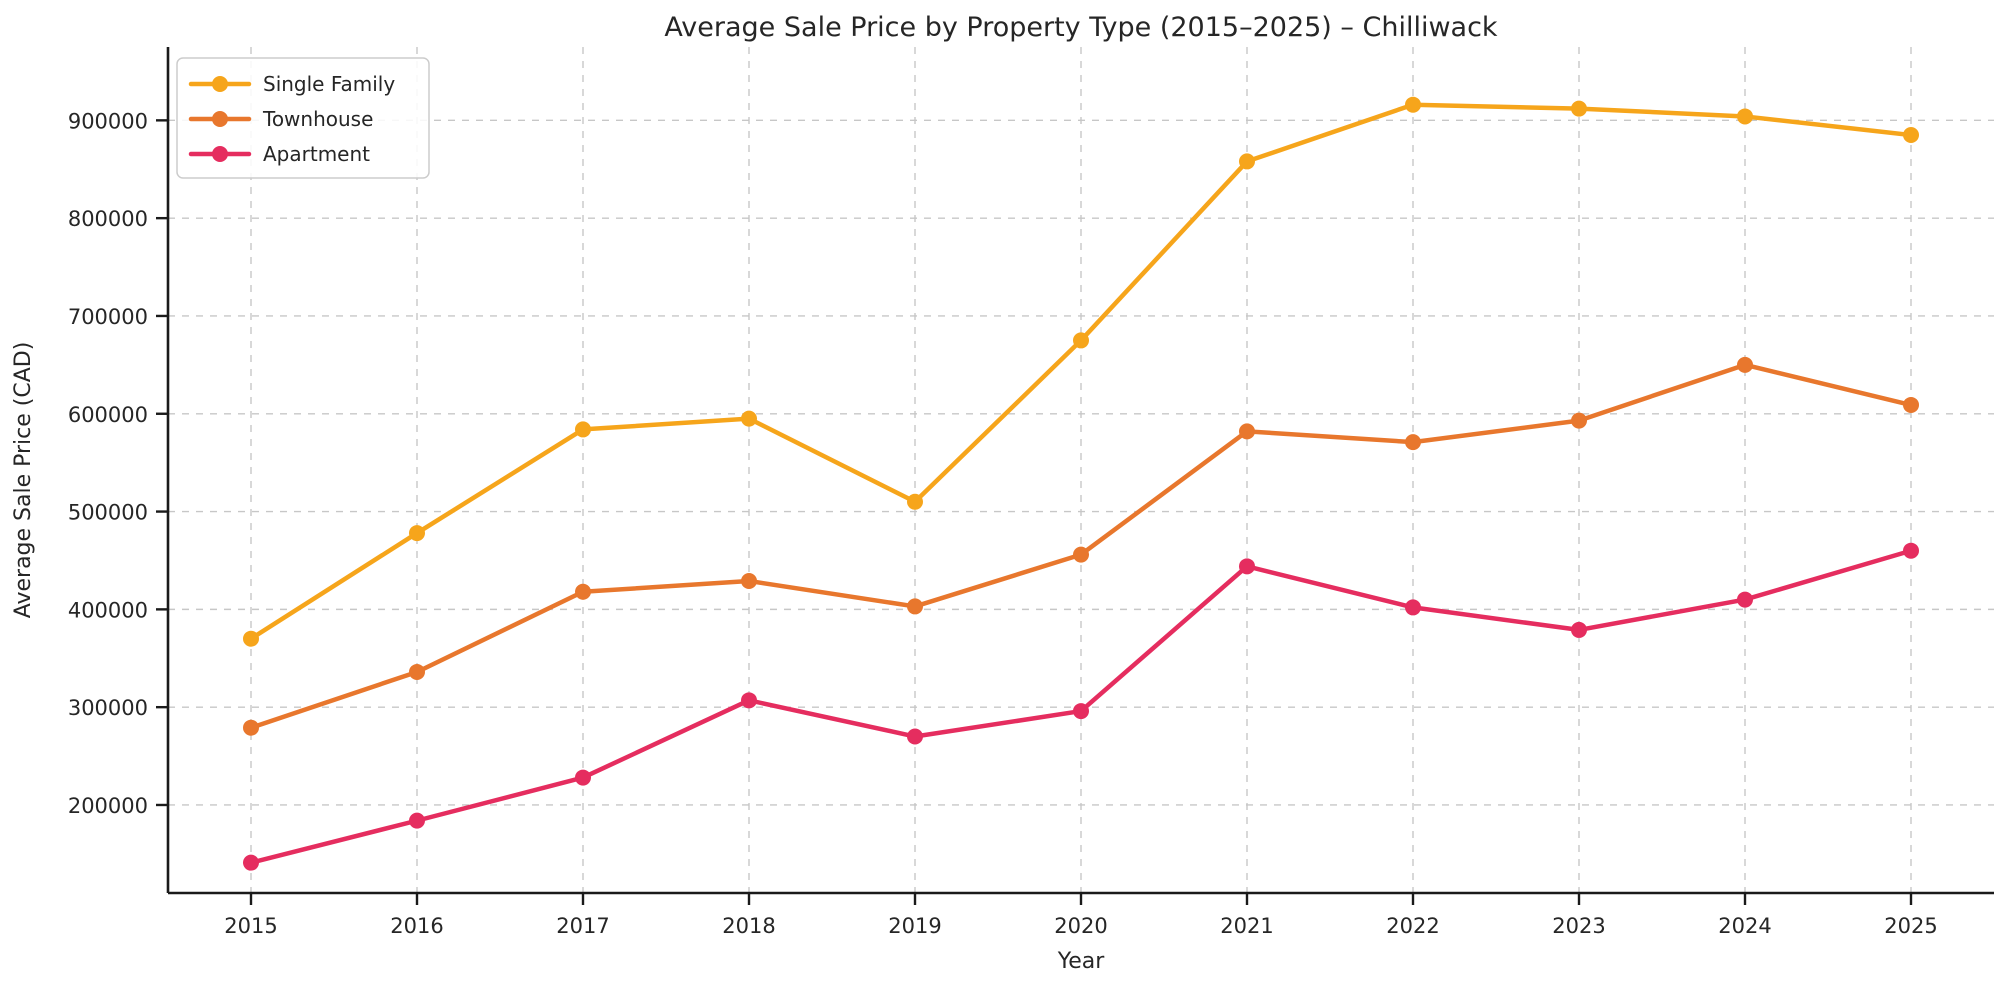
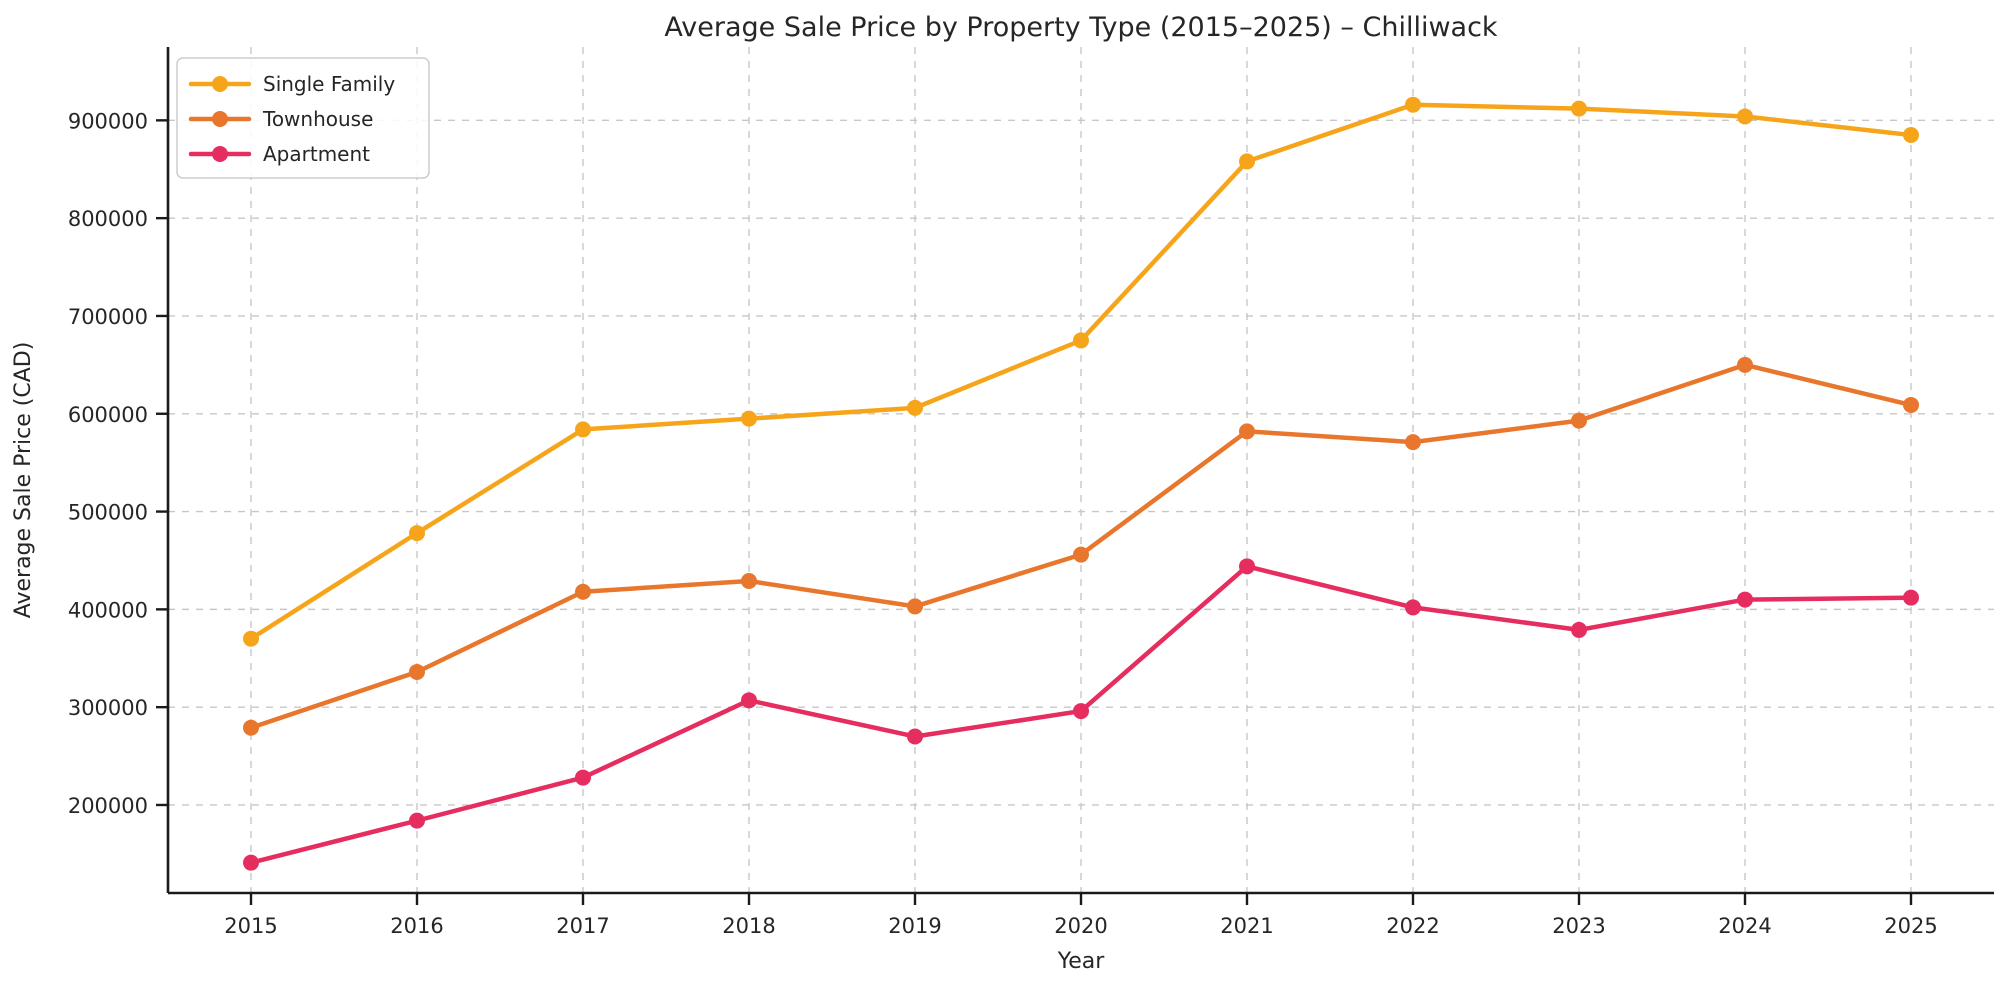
Single Family/2019: 510000 -> 610000
Apartment/2025: 460000 -> 410000
